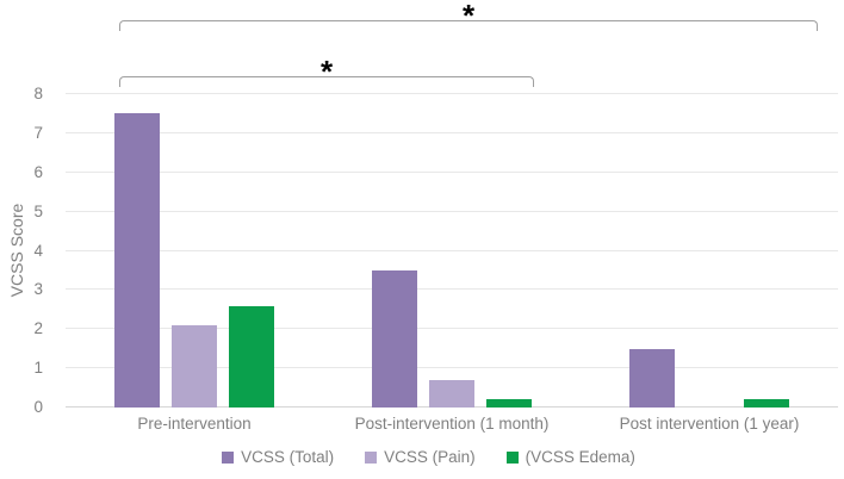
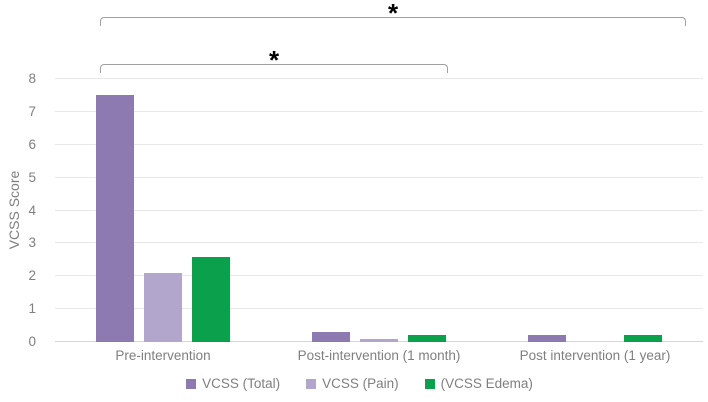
VCSS (Total)/Post-intervention (1 month): 3.5 -> 0.3
VCSS (Pain)/Post-intervention (1 month): 0.7 -> 0.1
VCSS (Total)/Post intervention (1 year): 1.5 -> 0.2
